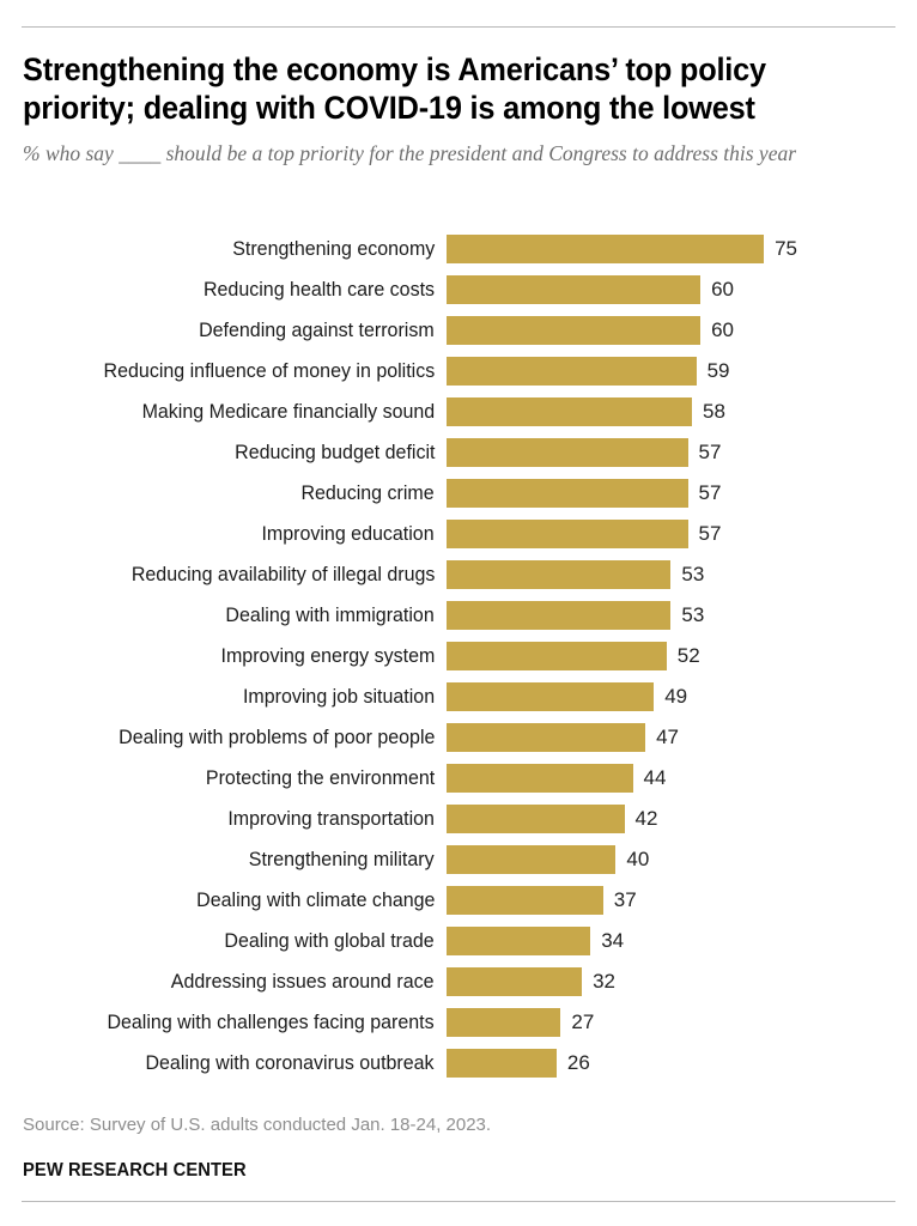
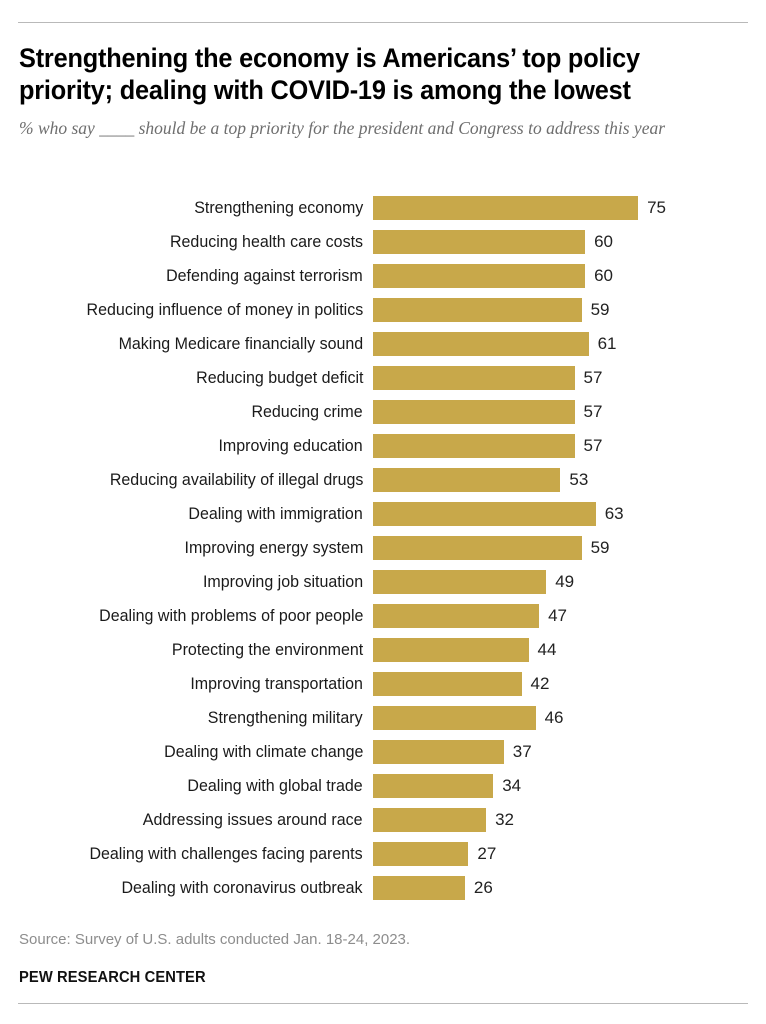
Making Medicare financially sound: 58 -> 61
Dealing with immigration: 53 -> 63
Improving energy system: 52 -> 59
Strengthening military: 40 -> 46
